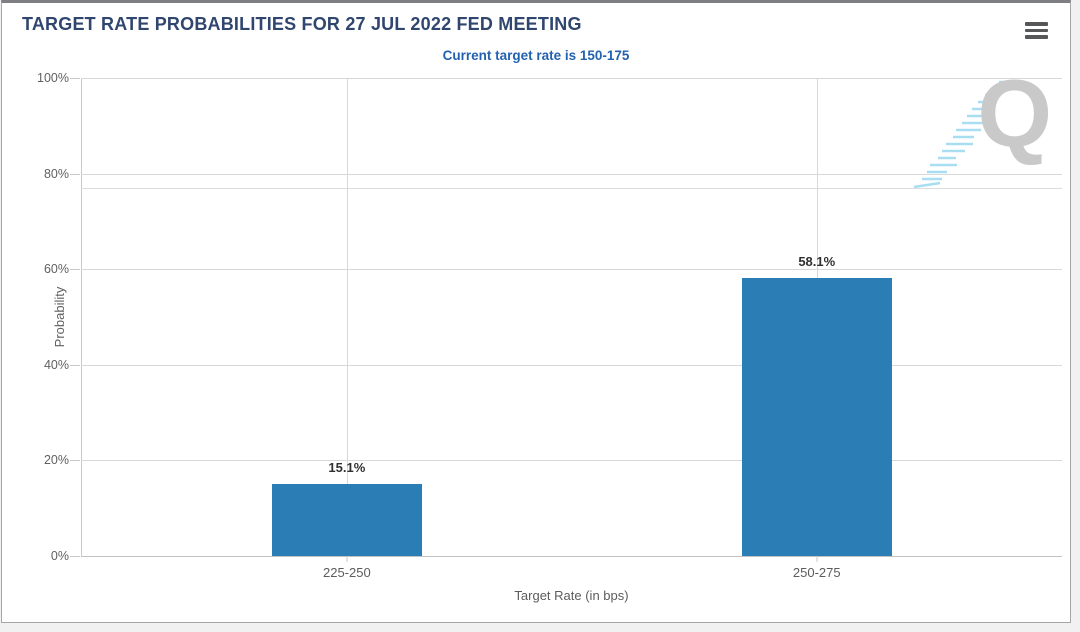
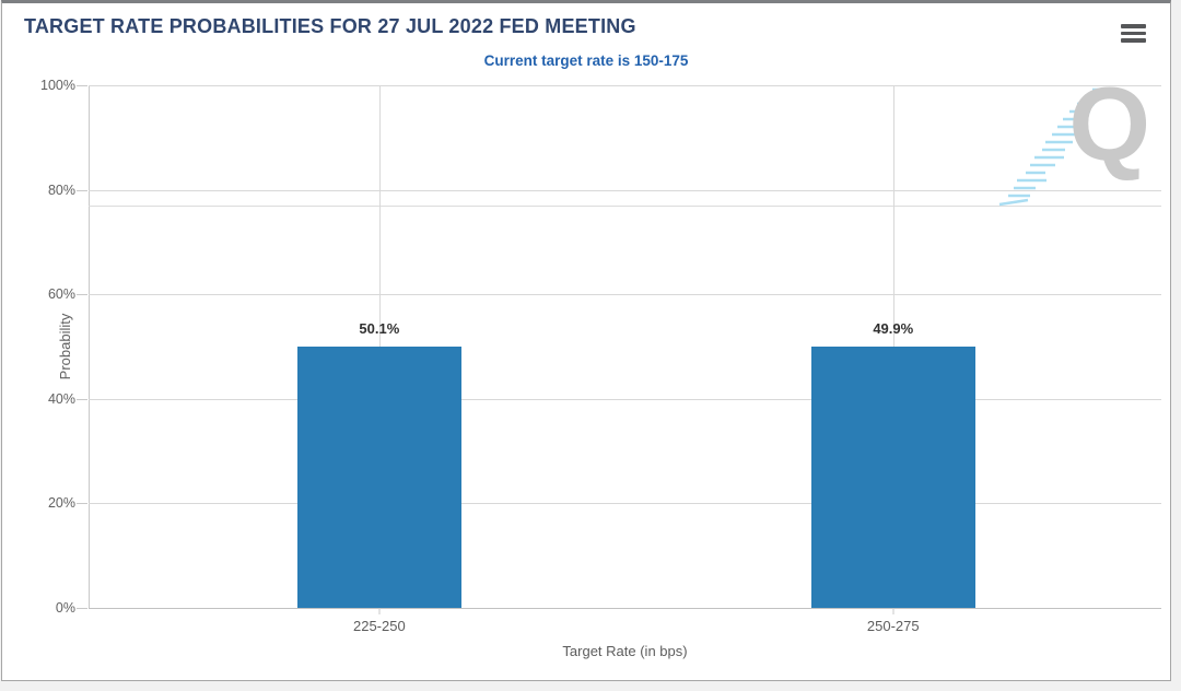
225-250: 15.1% -> 50.1%
250-275: 58.1% -> 49.9%
